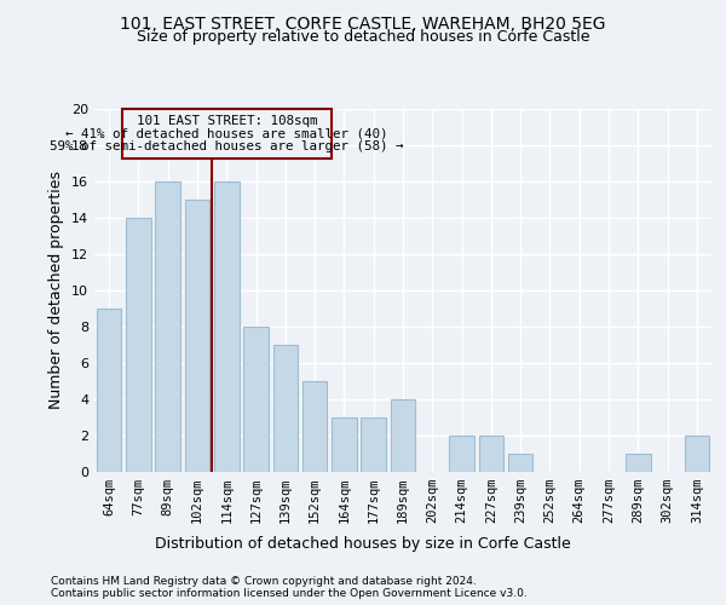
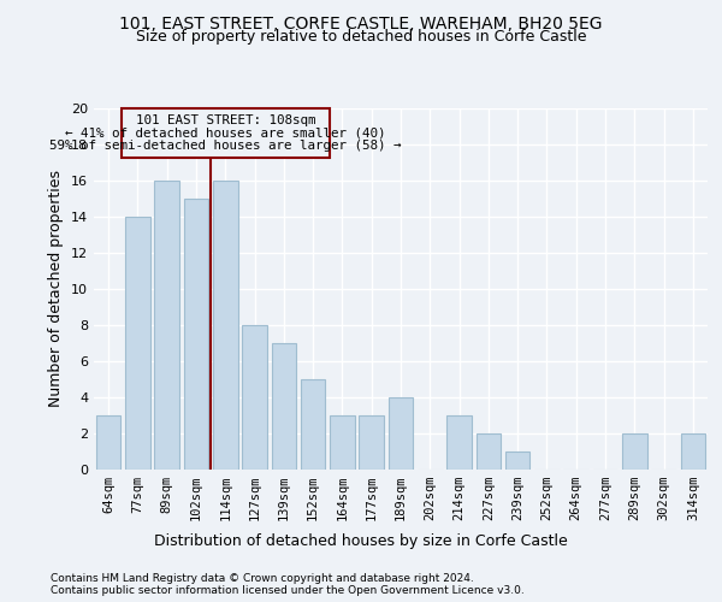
64sqm: 9 -> 3
214sqm: 2 -> 3
289sqm: 1 -> 2
